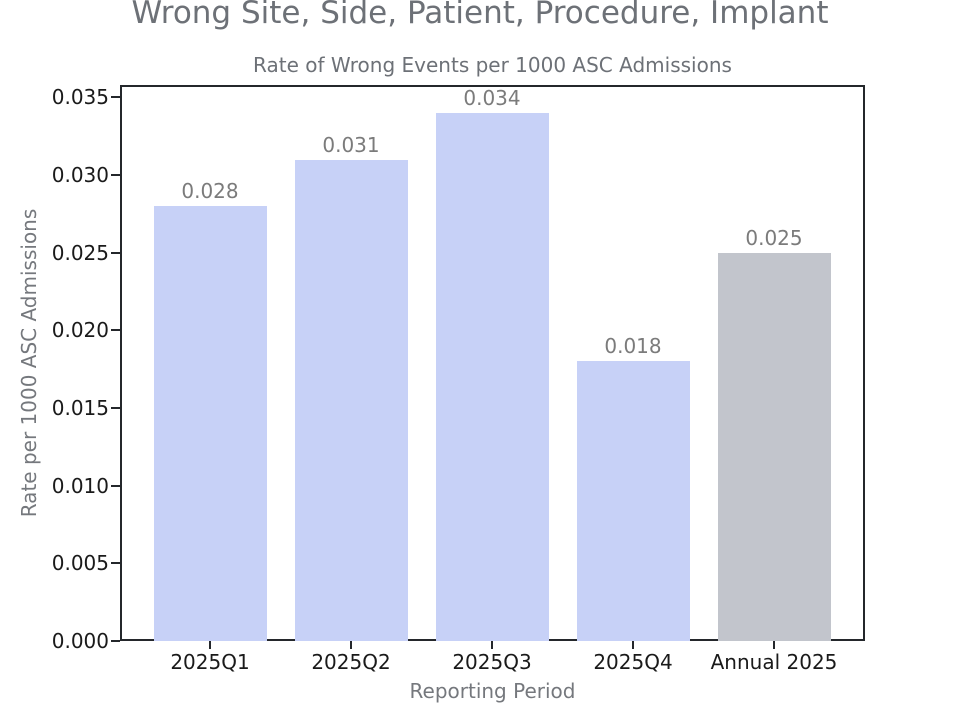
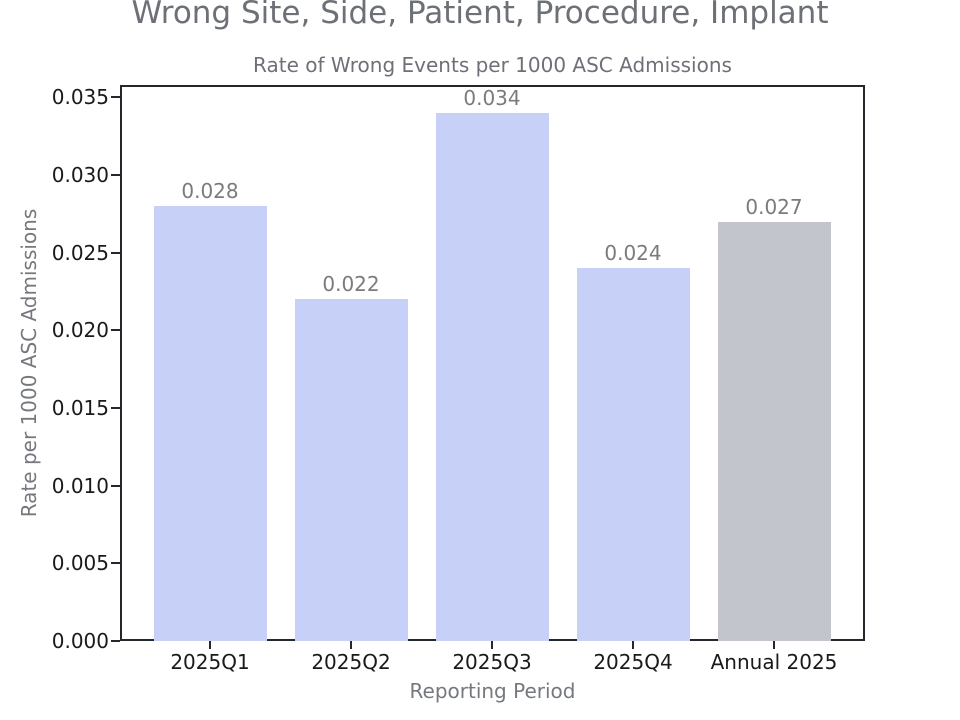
2025Q2: 0.031 -> 0.022
2025Q4: 0.018 -> 0.024
Annual 2025: 0.025 -> 0.027
